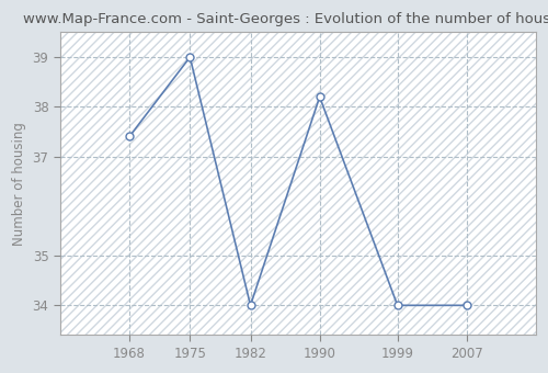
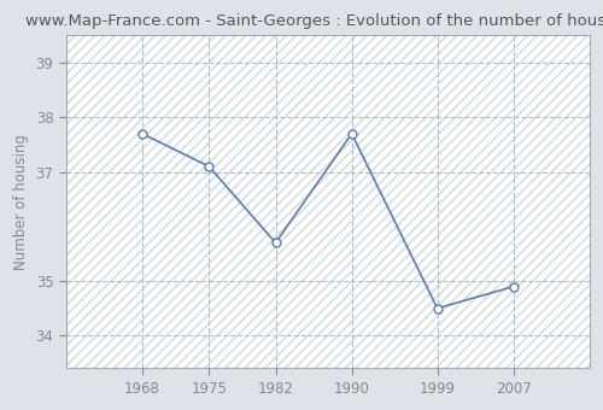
1968: 37.4 -> 37.7
1975: 39.0 -> 37.1
1982: 34.0 -> 35.7
1990: 38.2 -> 37.7
1999: 34.0 -> 34.5
2007: 34.0 -> 34.9
